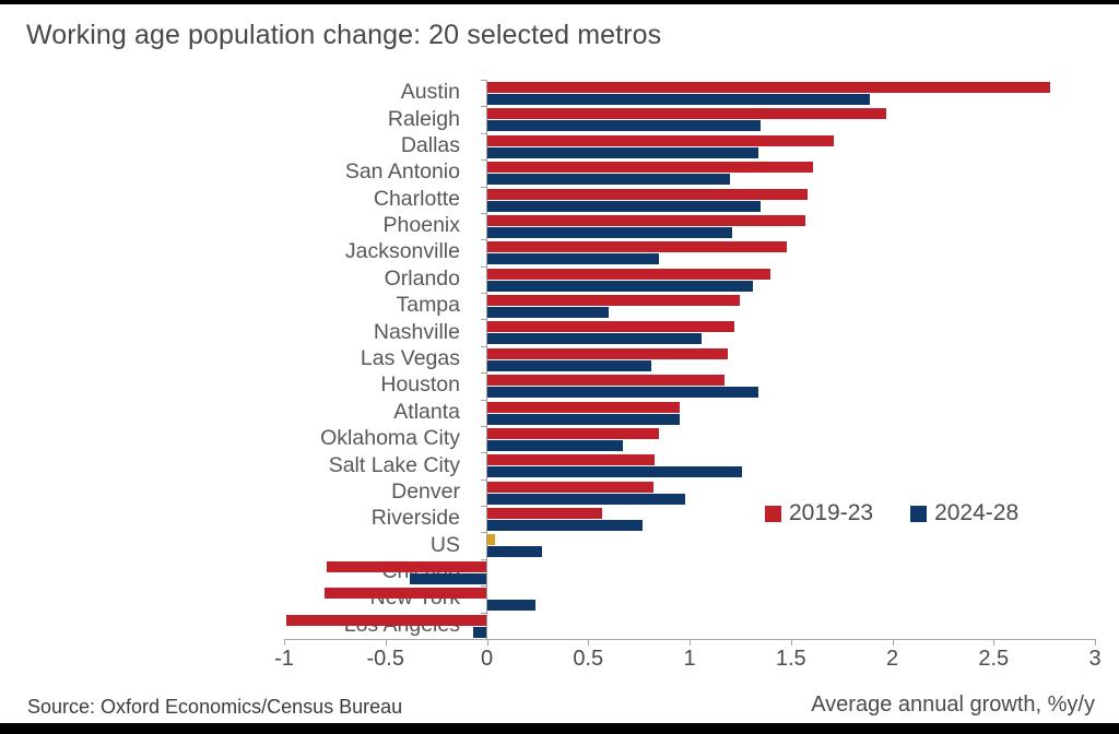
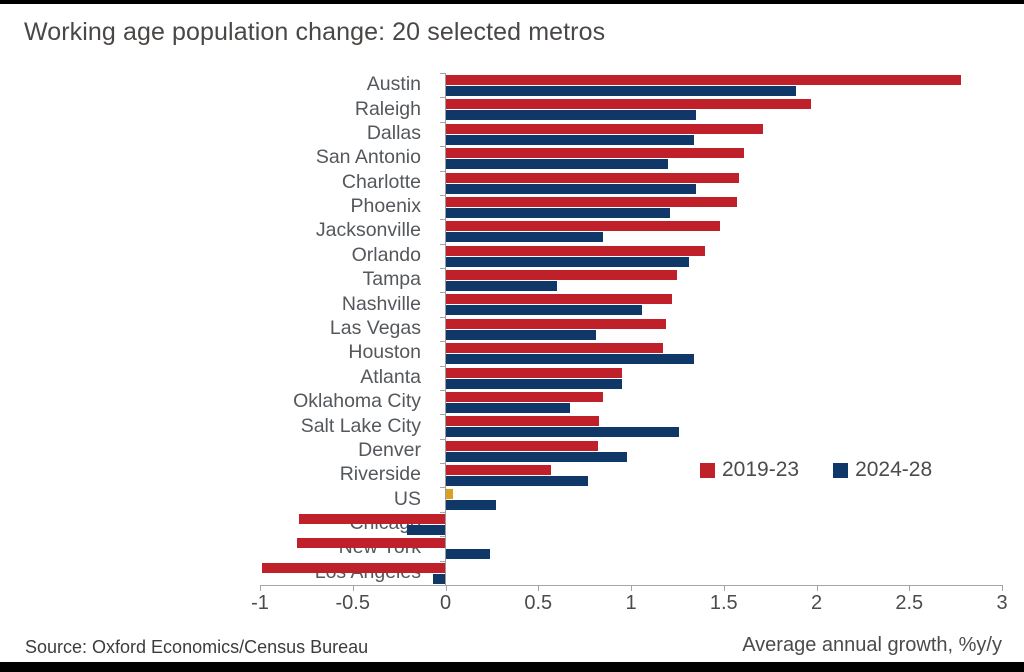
2024-28/Chicago: -0.38 -> -0.21
